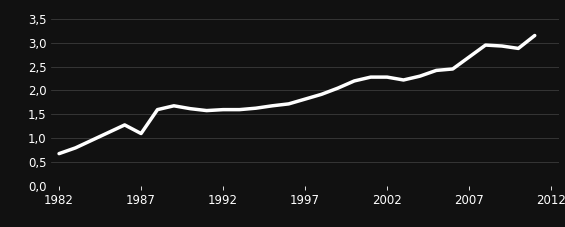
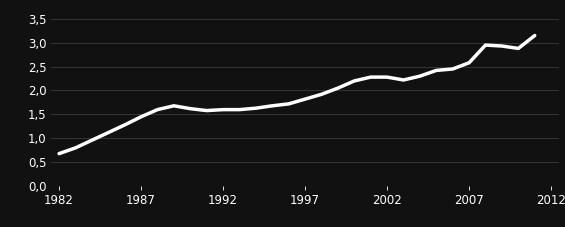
1987: 1,10 -> 1,45
2007: 2,70 -> 2,58
